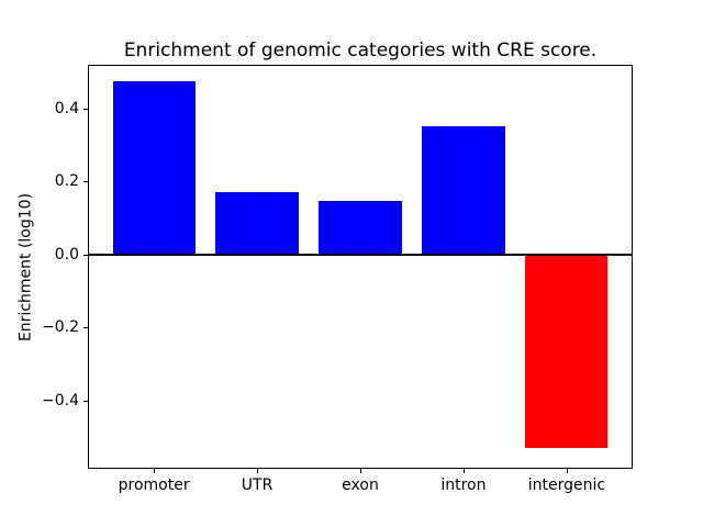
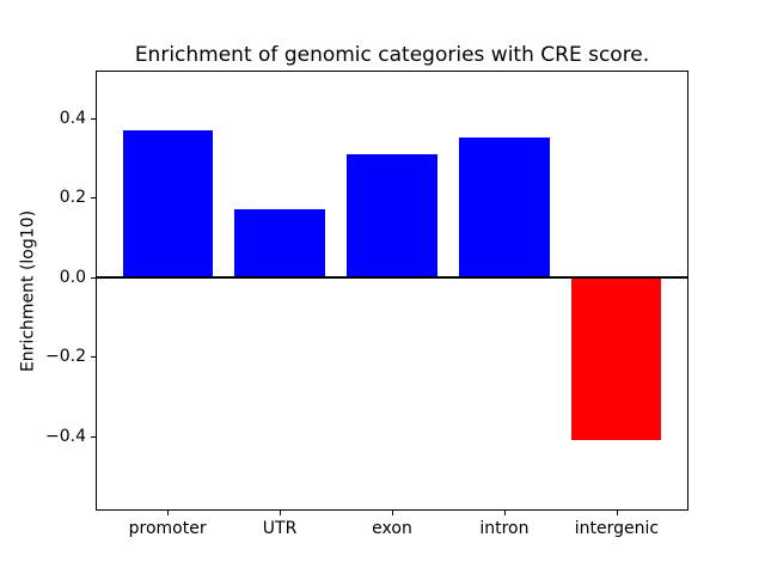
promoter: 0.47 -> 0.37
exon: 0.15 -> 0.31
intergenic: -0.53 -> -0.41
